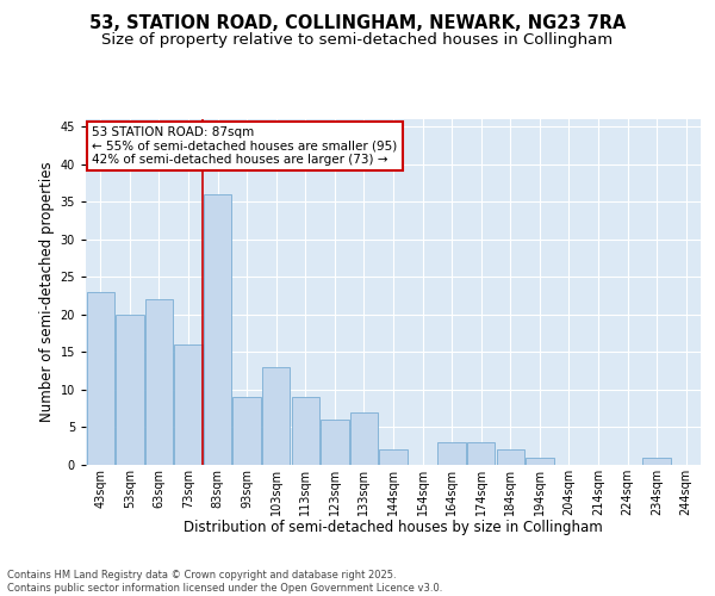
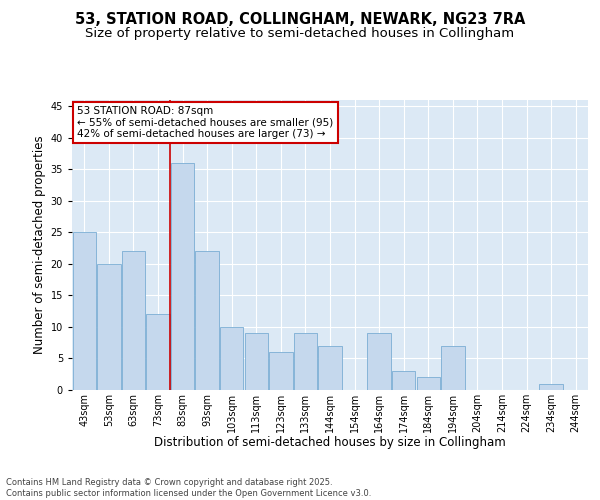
43sqm: 23 -> 25
73sqm: 16 -> 12
93sqm: 9 -> 22
103sqm: 13 -> 10
133sqm: 7 -> 9
144sqm: 2 -> 7
164sqm: 3 -> 9
194sqm: 1 -> 7
